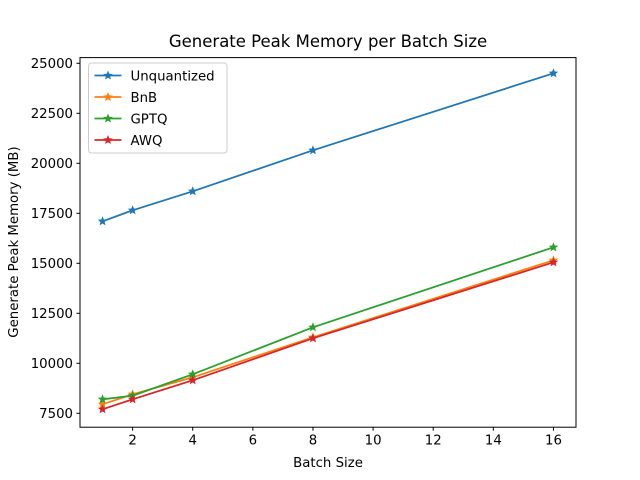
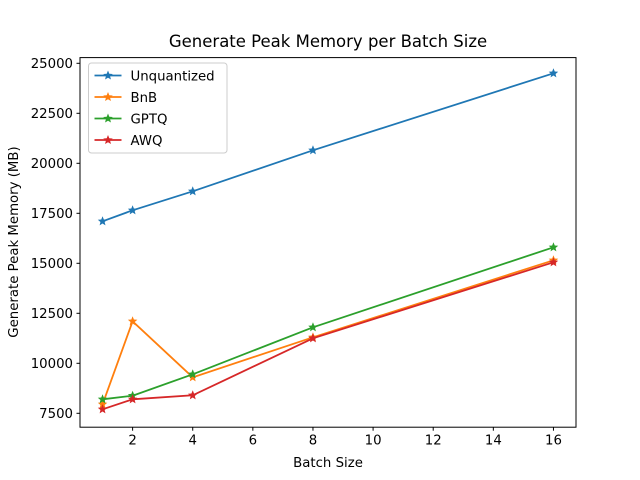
BnB/2: 8400 -> 12100
AWQ/4: 9200 -> 8400
